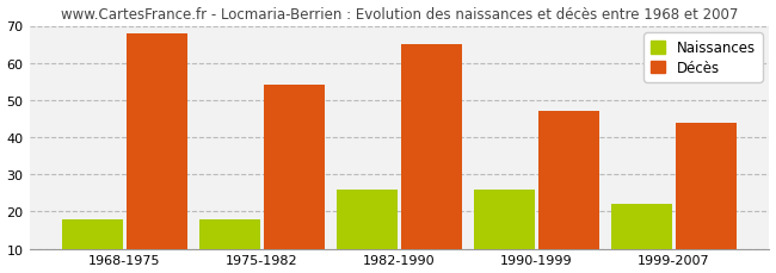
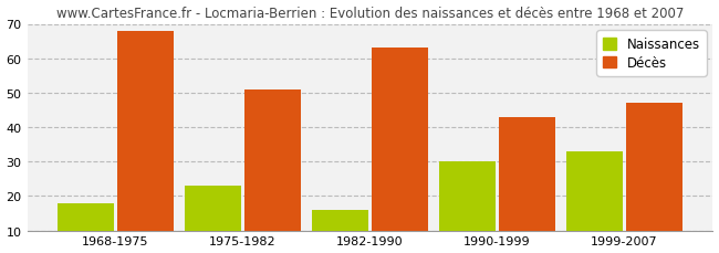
Naissances/1975-1982: 18 -> 23
Décès/1975-1982: 54 -> 51
Naissances/1982-1990: 26 -> 16
Décès/1982-1990: 65 -> 63
Naissances/1990-1999: 26 -> 30
Décès/1990-1999: 47 -> 43
Naissances/1999-2007: 22 -> 33
Décès/1999-2007: 44 -> 47
